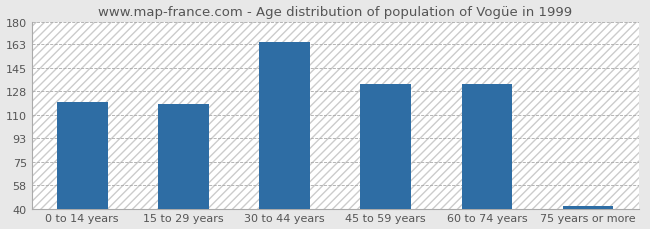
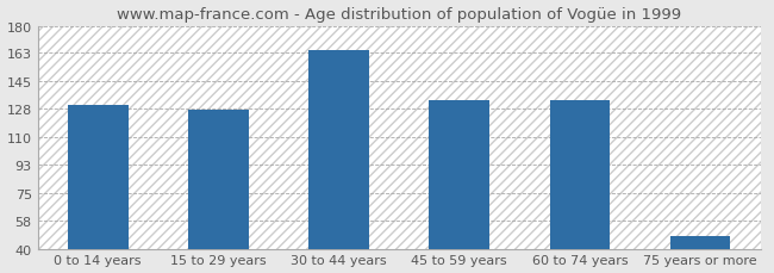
0 to 14 years: 120 -> 130
15 to 29 years: 118 -> 127
75 years or more: 42 -> 48
